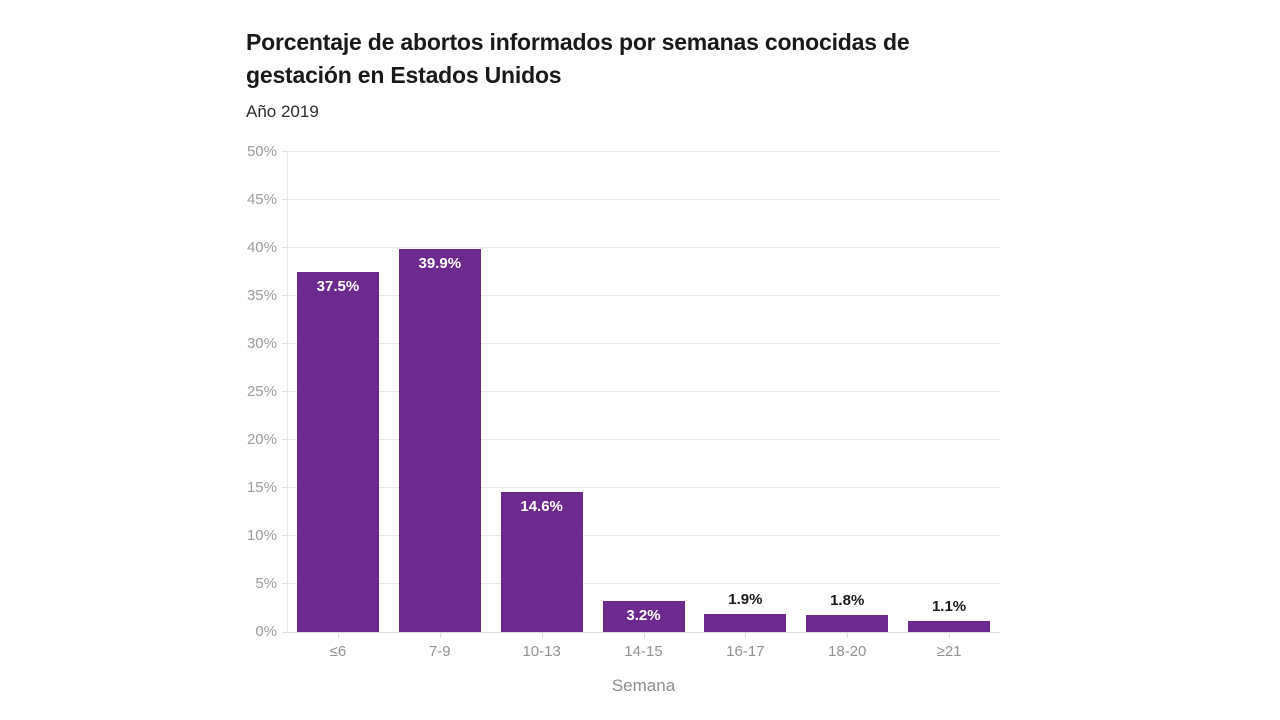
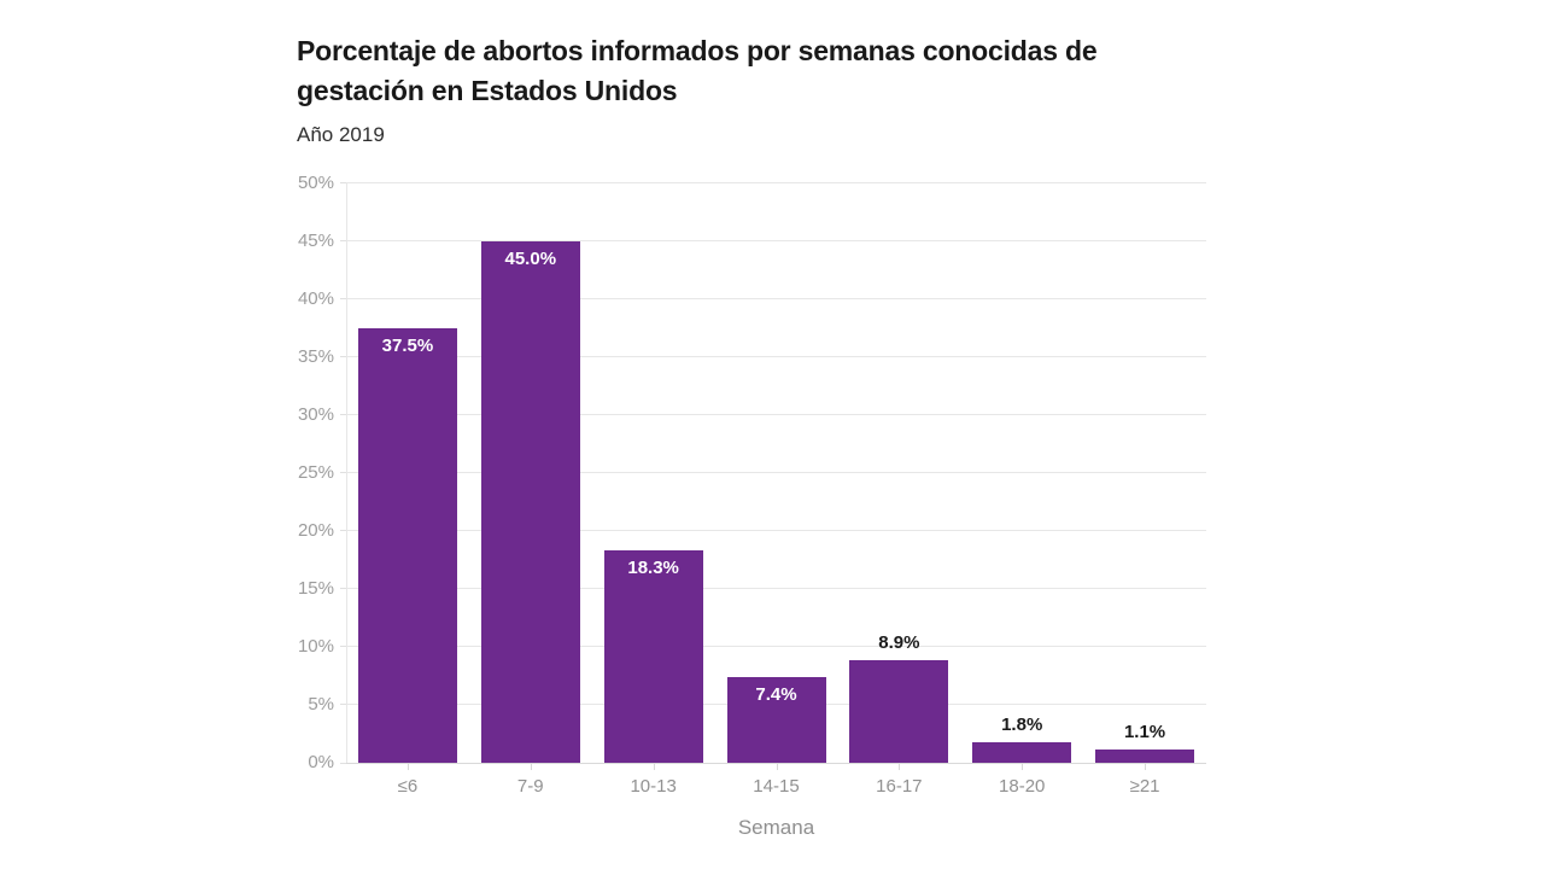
7-9: 39.9% -> 45.0%
10-13: 14.6% -> 18.3%
14-15: 3.2% -> 7.4%
16-17: 1.9% -> 8.9%
